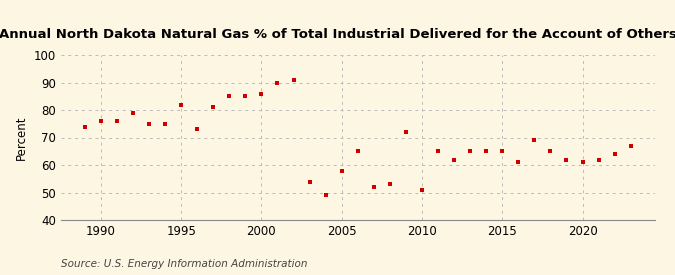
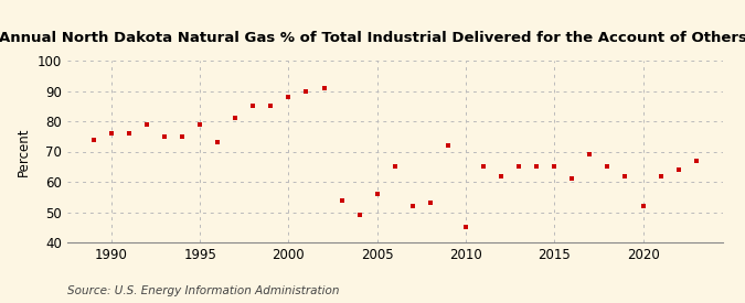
1995: 82 -> 79
2000: 86 -> 88
2005: 58 -> 56
2010: 51 -> 45
2020: 61 -> 52
